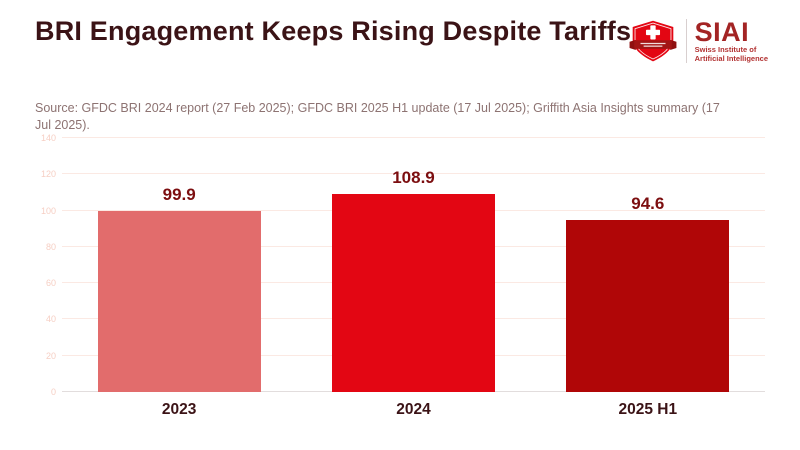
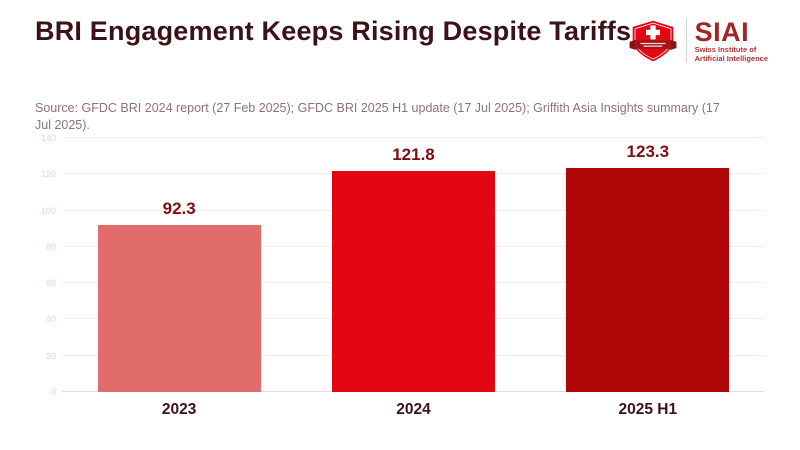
2023: 99.9 -> 92.3
2024: 108.9 -> 121.8
2025 H1: 94.6 -> 123.3
